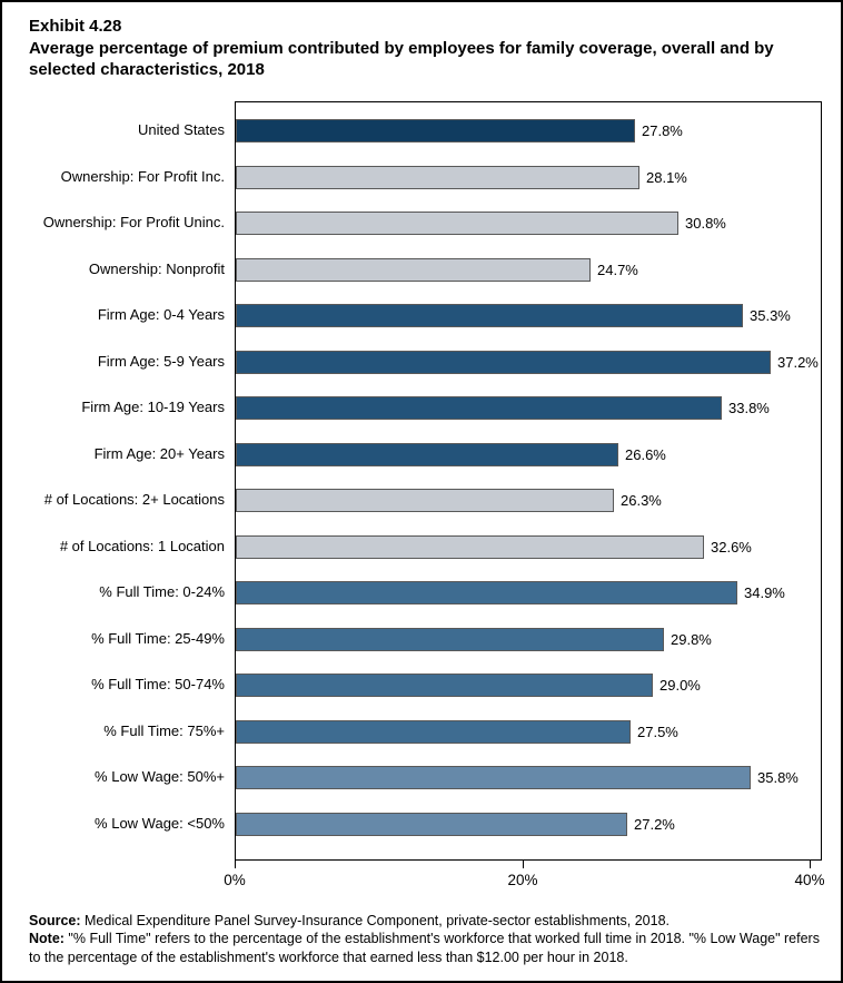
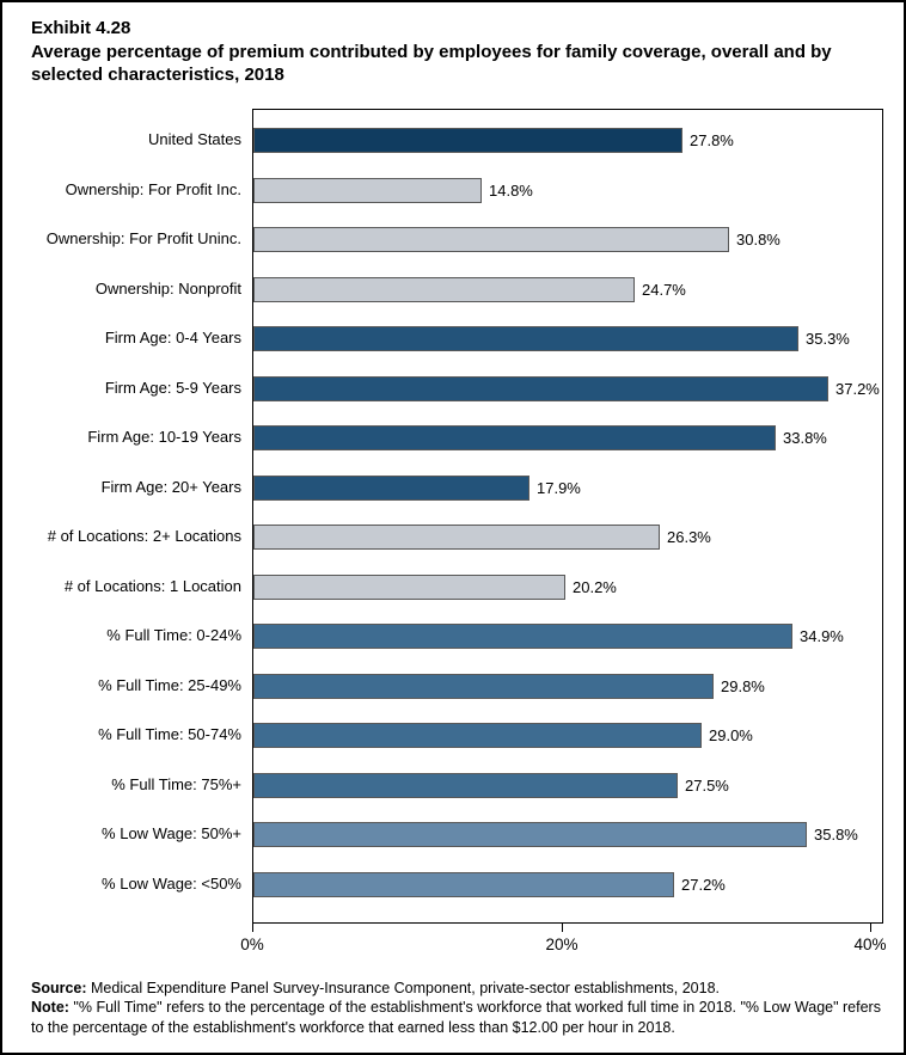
Ownership: For Profit Inc.: 28.1% -> 14.8%
Firm Age: 20+ Years: 26.6% -> 17.9%
# of Locations: 1 Location: 32.6% -> 20.2%
